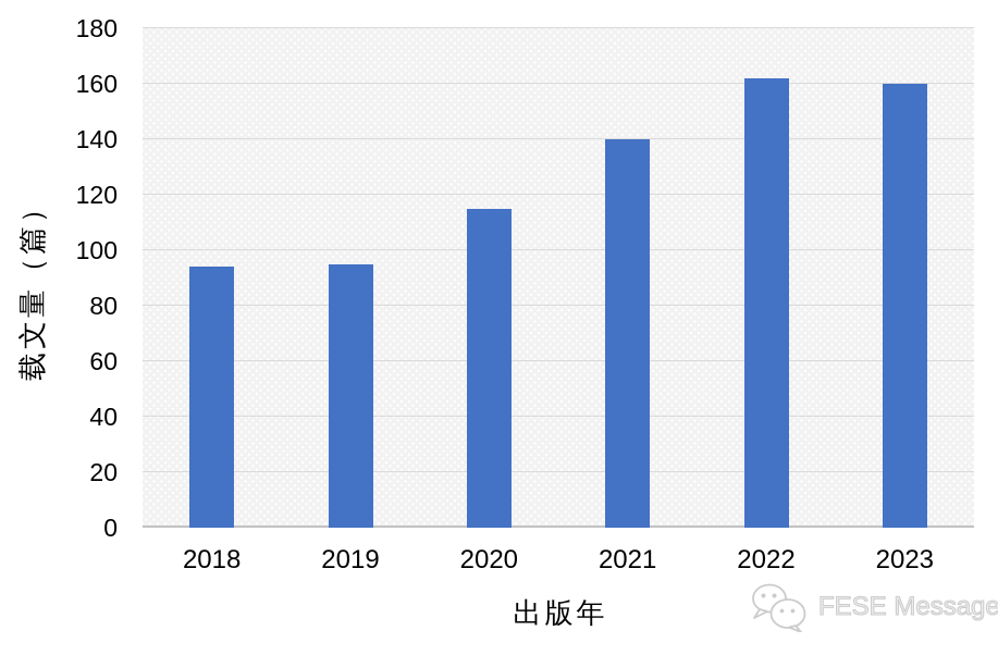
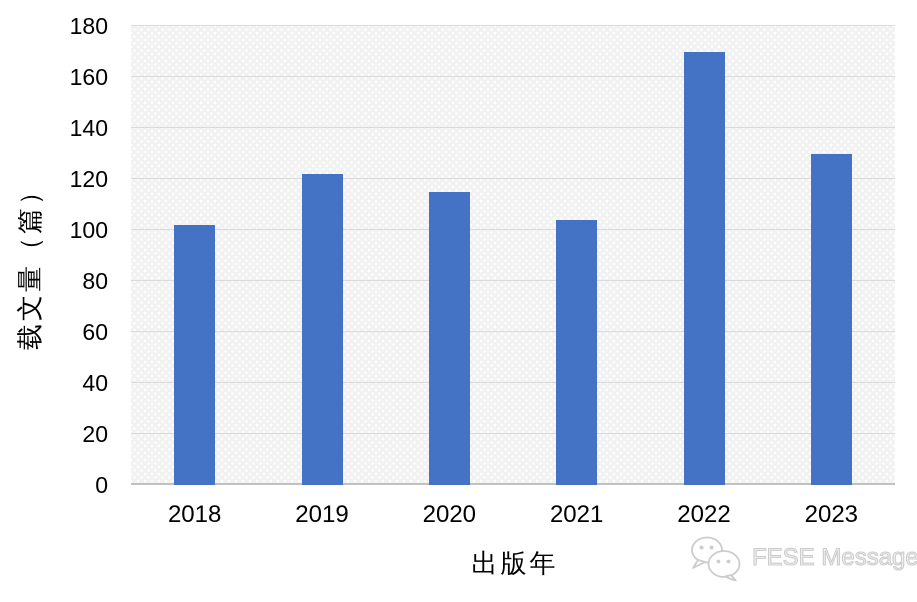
2018: 94 -> 102
2019: 95 -> 122
2021: 140 -> 104
2022: 162 -> 170
2023: 160 -> 130
